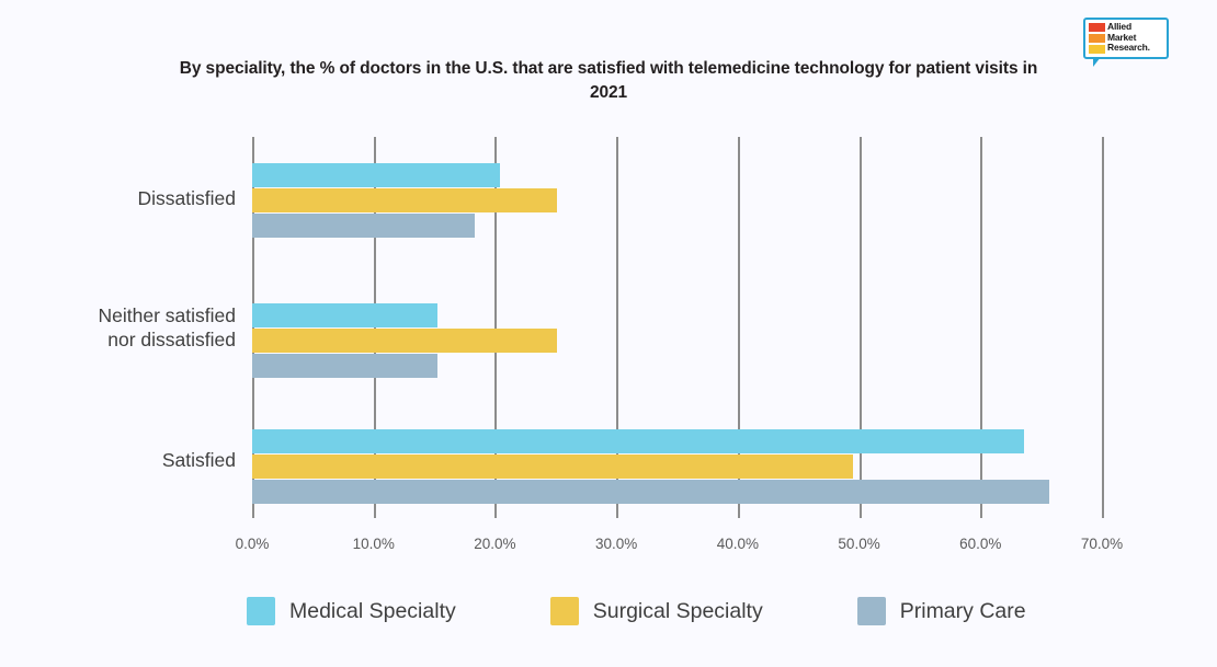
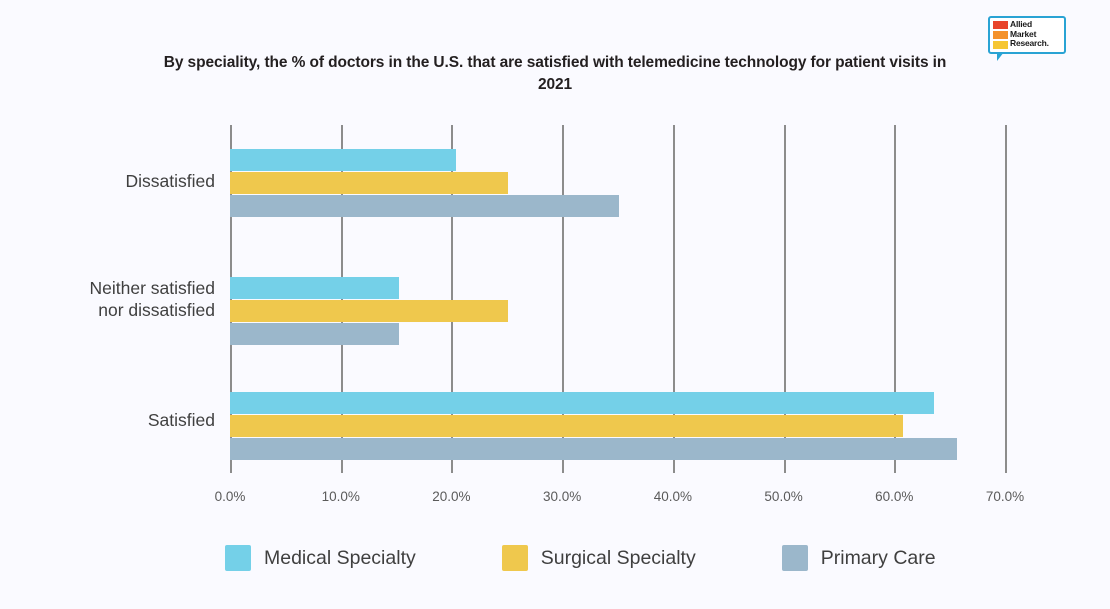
Primary Care/Dissatisfied: 18.3% -> 35.1%
Surgical Specialty/Satisfied: 49.5% -> 60.8%
